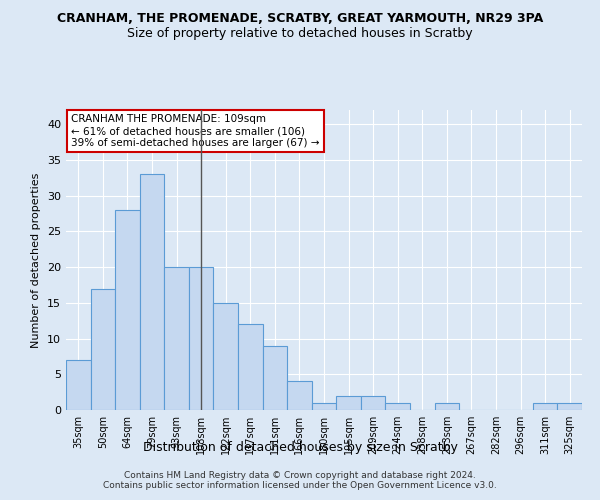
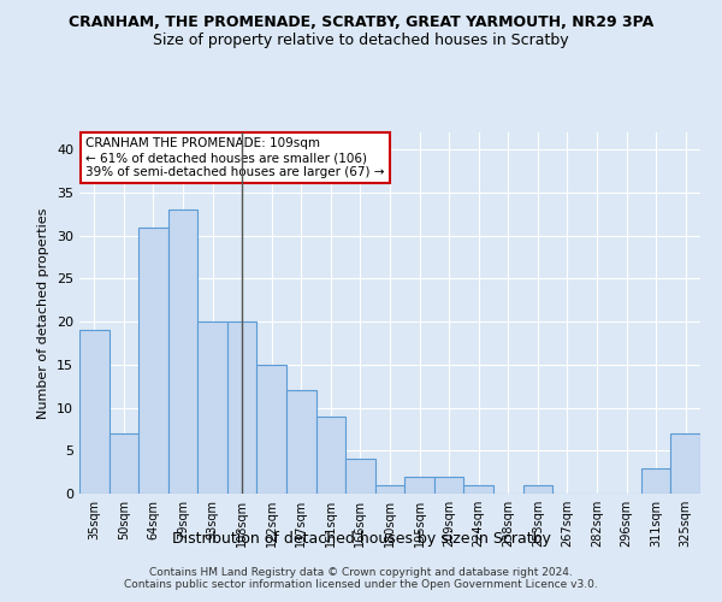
35sqm: 7 -> 19
50sqm: 17 -> 7
64sqm: 28 -> 31
311sqm: 1 -> 3
325sqm: 1 -> 7
